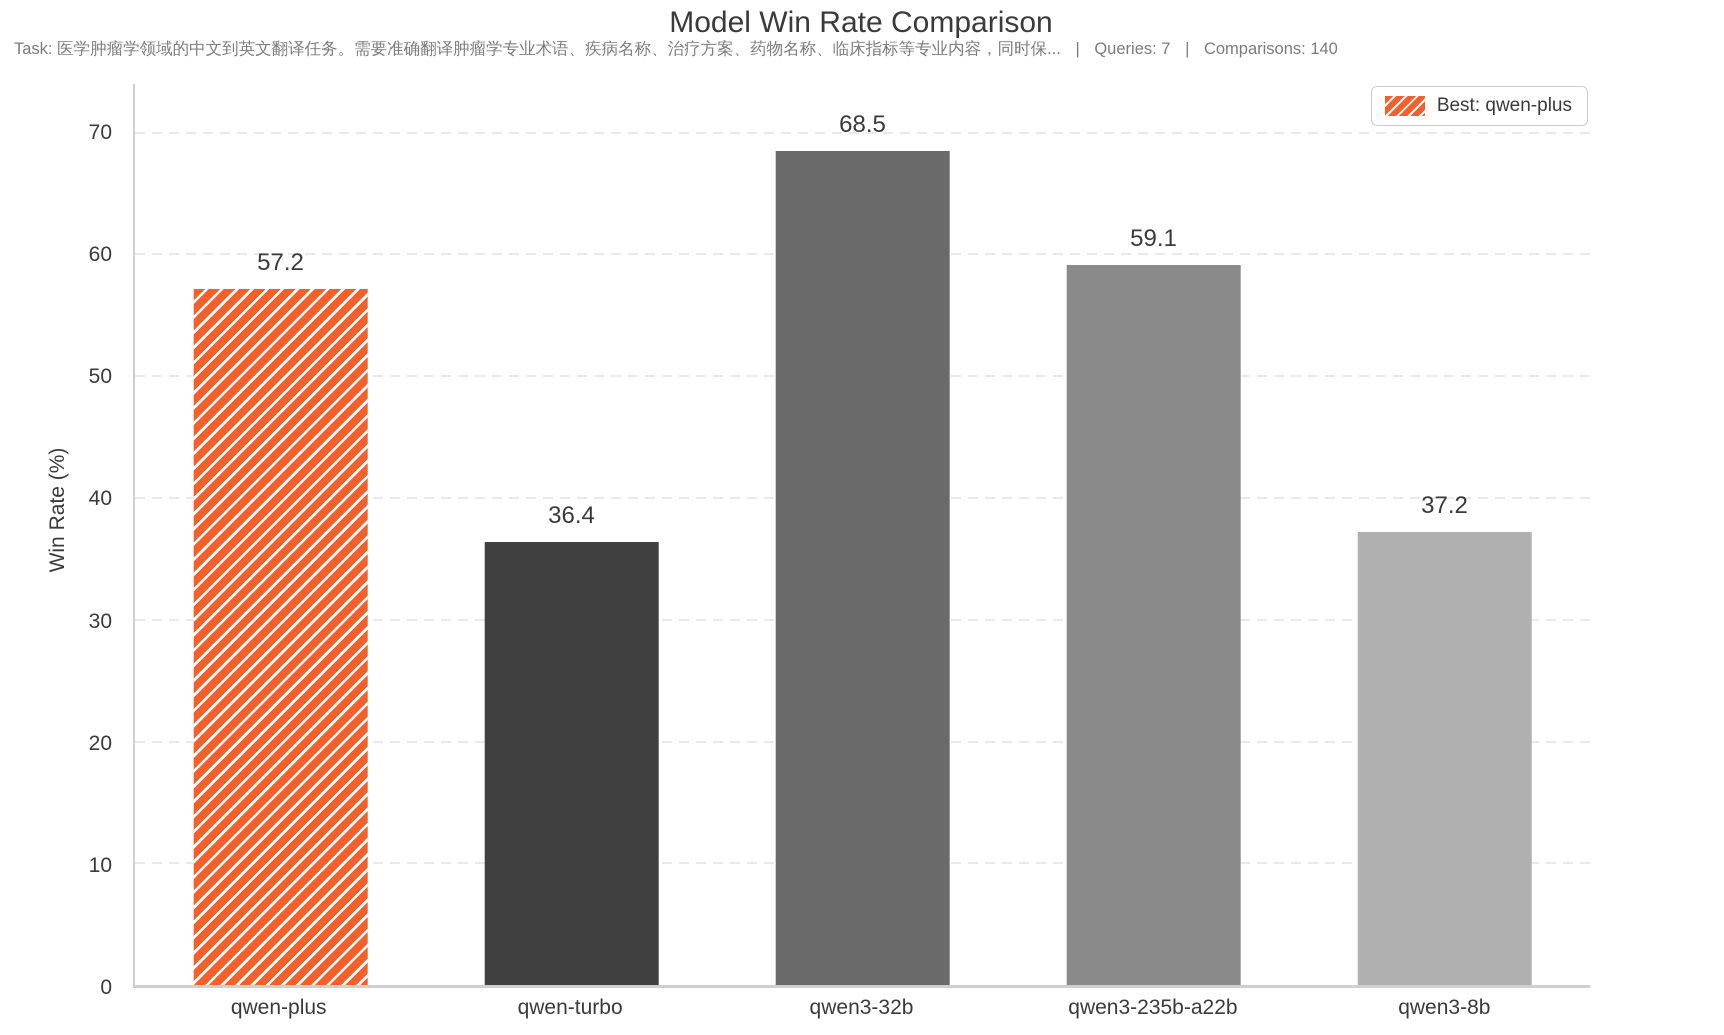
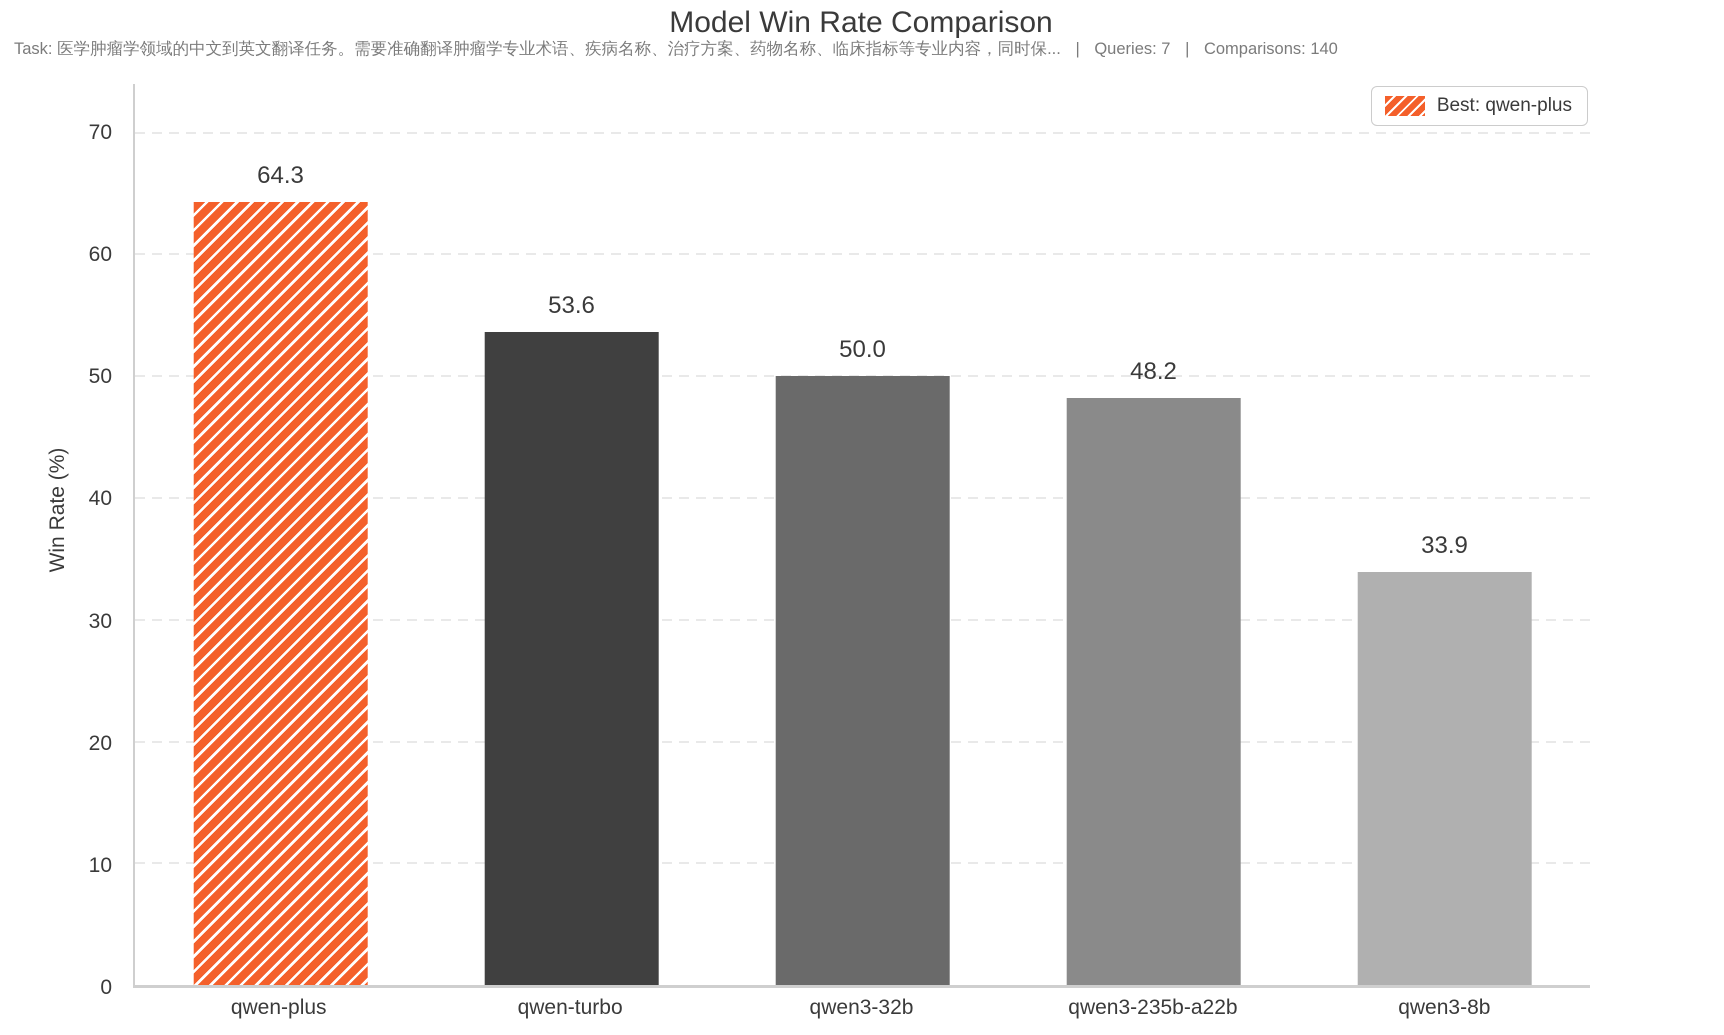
qwen-plus: 57.2 -> 64.3
qwen-turbo: 36.4 -> 53.6
qwen3-32b: 68.5 -> 50.0
qwen3-235b-a22b: 59.1 -> 48.2
qwen3-8b: 37.2 -> 33.9
